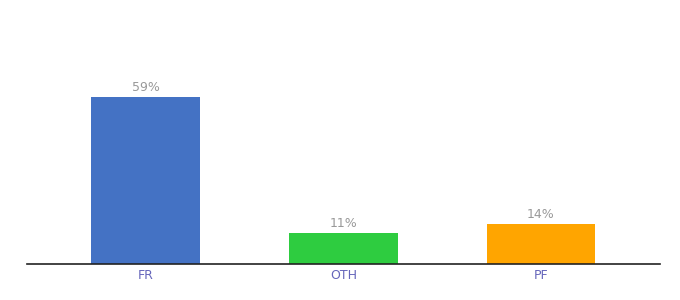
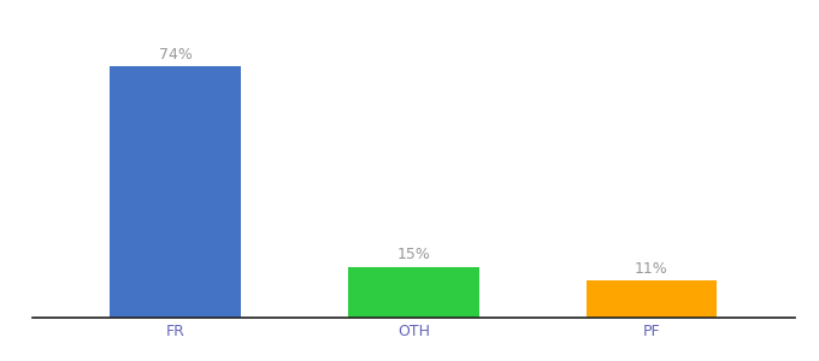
FR: 59% -> 74%
OTH: 11% -> 15%
PF: 14% -> 11%
